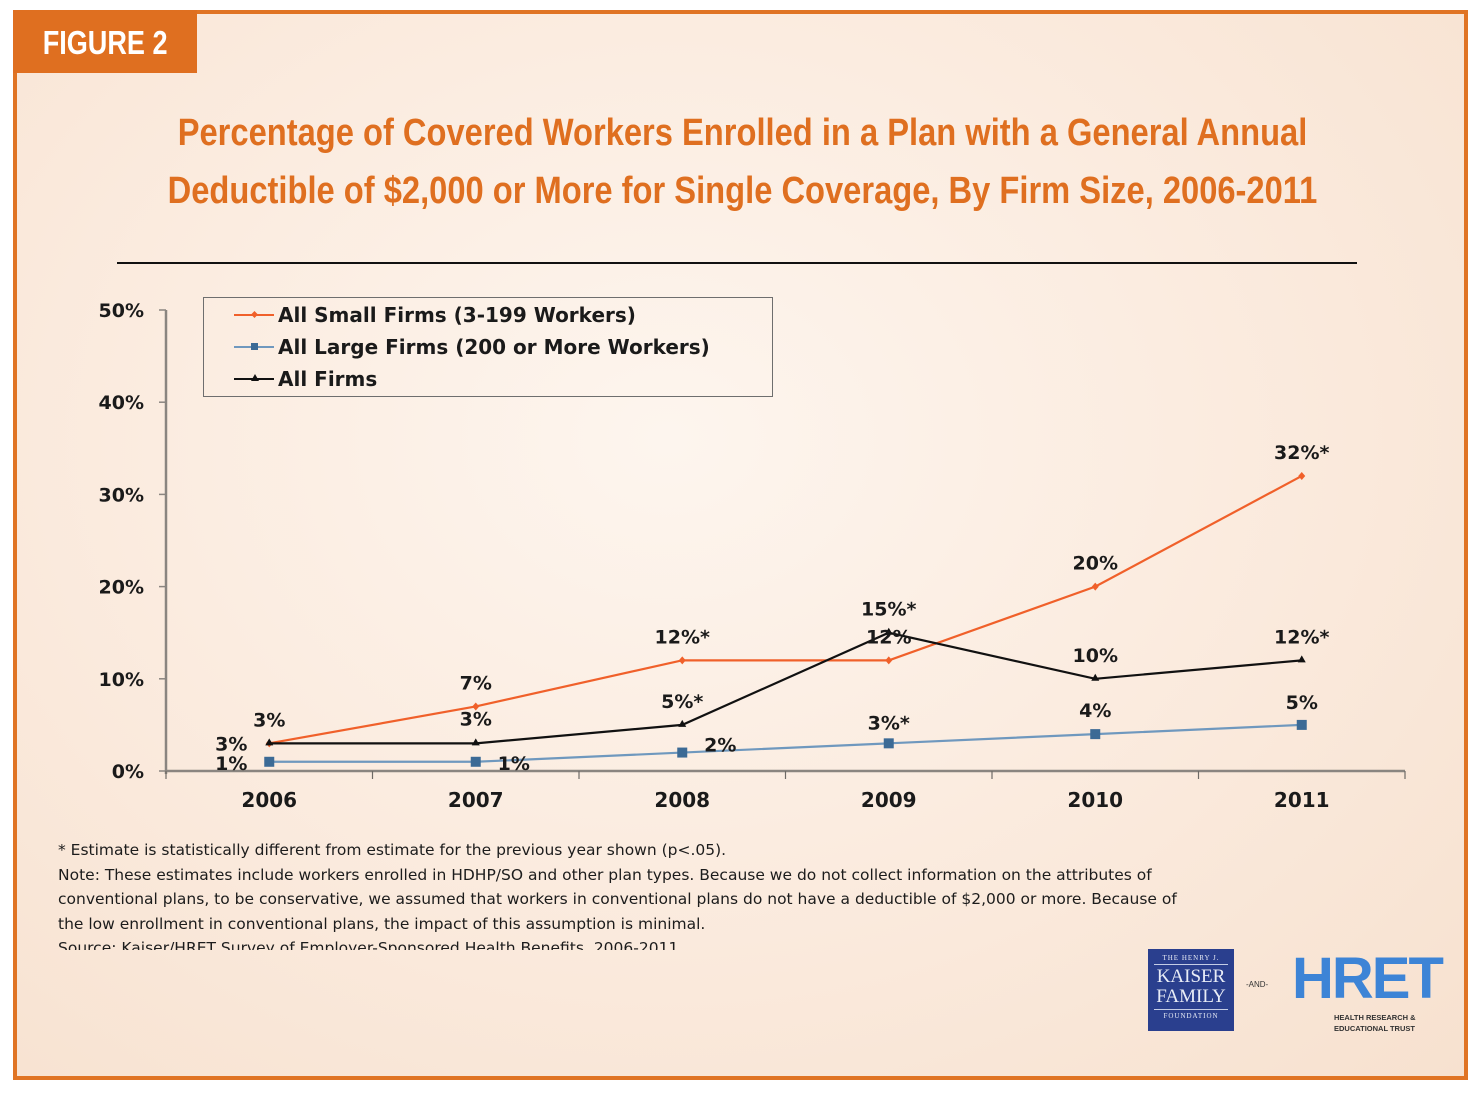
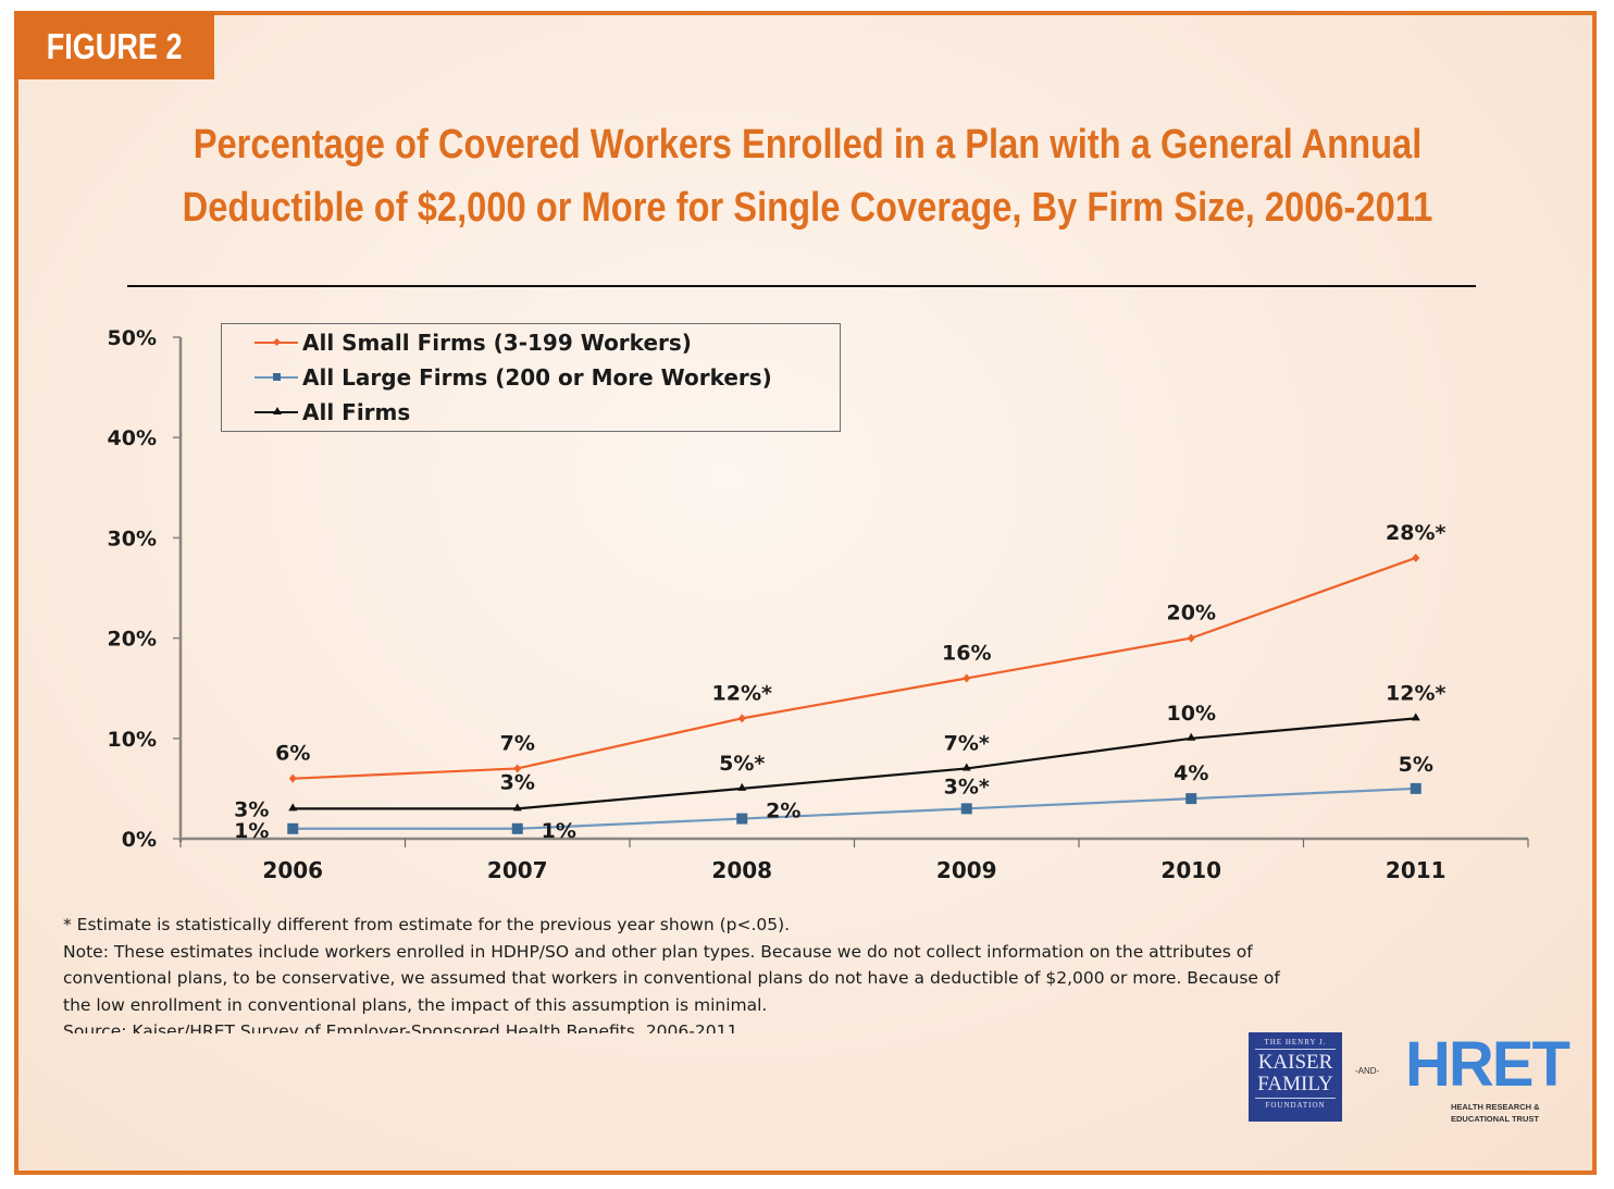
All Small Firms (3-199 Workers)/2006: 3% -> 6%
All Small Firms (3-199 Workers)/2009: 12% -> 16%
All Firms/2009: 15 -> 7
All Small Firms (3-199 Workers)/2011: 32 -> 28
